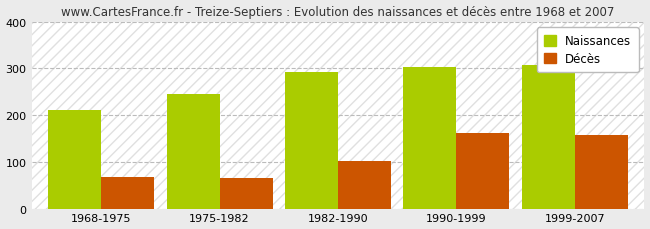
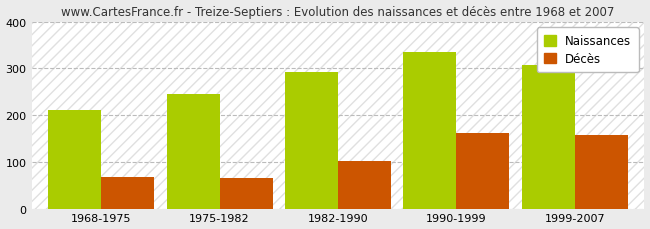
Naissances/1990-1999: 302 -> 335
